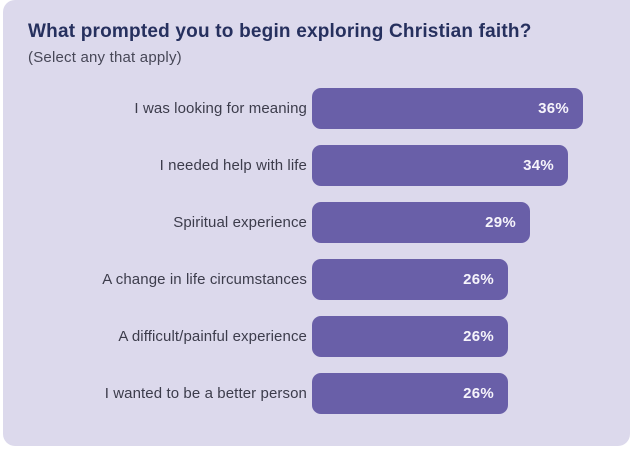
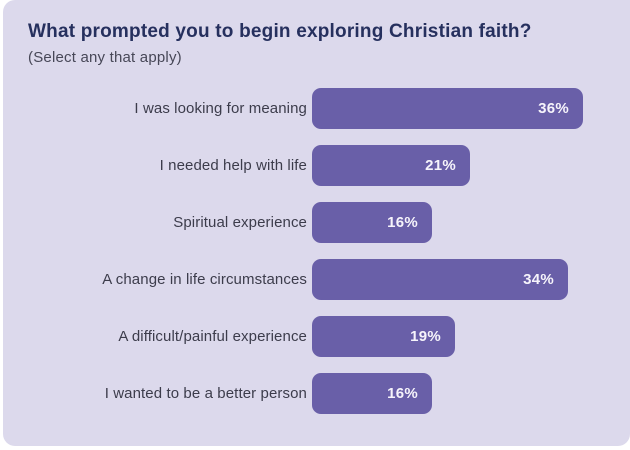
I needed help with life: 34% -> 21%
Spiritual experience: 29% -> 16%
A change in life circumstances: 26% -> 34%
A difficult/painful experience: 26% -> 19%
I wanted to be a better person: 26% -> 16%
